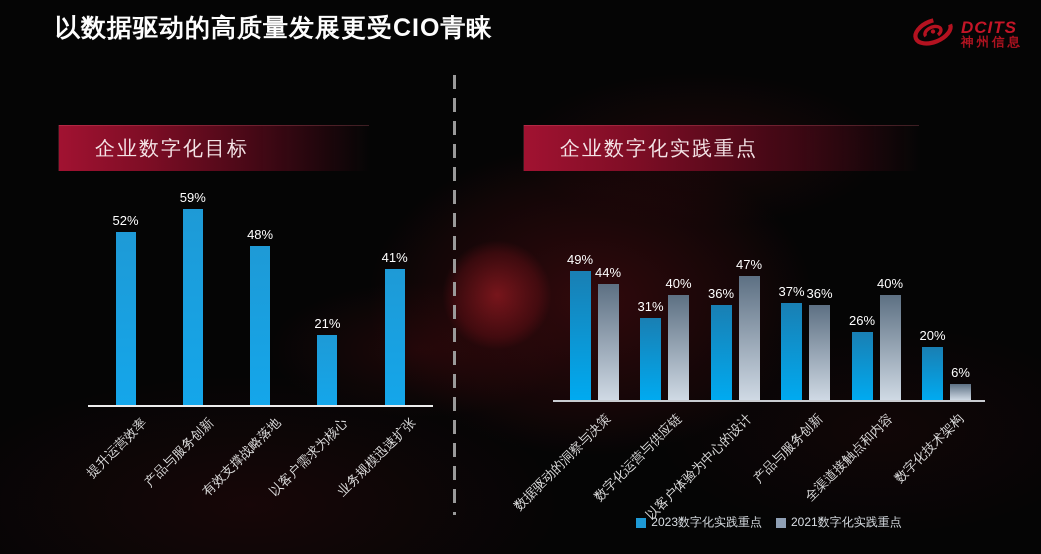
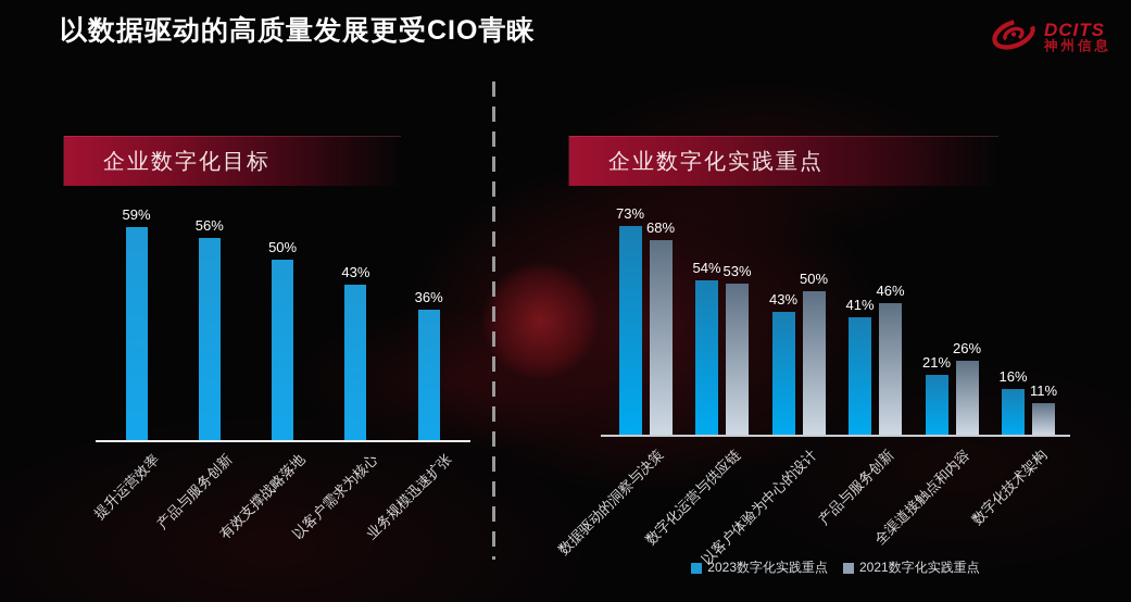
企业数字化目标/提升运营效率: 52% -> 59%
企业数字化目标/产品与服务创新: 59% -> 56%
企业数字化目标/有效支撑战略落地: 48% -> 50%
企业数字化目标/以客户需求为核心: 21% -> 43%
企业数字化目标/业务规模迅速扩张: 41% -> 36%
企业数字化实践重点/2023数字化实践重点/数据驱动的洞察与决策: 49% -> 73%
企业数字化实践重点/2021数字化实践重点/数据驱动的洞察与决策: 44% -> 68%
企业数字化实践重点/2023数字化实践重点/数字化运营与供应链: 31% -> 54%
企业数字化实践重点/2021数字化实践重点/数字化运营与供应链: 40% -> 53%
企业数字化实践重点/2023数字化实践重点/以客户体验为中心的设计: 36% -> 43%
企业数字化实践重点/2021数字化实践重点/以客户体验为中心的设计: 47% -> 50%
企业数字化实践重点/2023数字化实践重点/产品与服务创新: 37% -> 41%
企业数字化实践重点/2021数字化实践重点/产品与服务创新: 36% -> 46%
企业数字化实践重点/2023数字化实践重点/全渠道接触点和内容: 26% -> 21%
企业数字化实践重点/2021数字化实践重点/全渠道接触点和内容: 40% -> 26%
企业数字化实践重点/2023数字化实践重点/数字化技术架构: 20% -> 16%
企业数字化实践重点/2021数字化实践重点/数字化技术架构: 6% -> 11%
